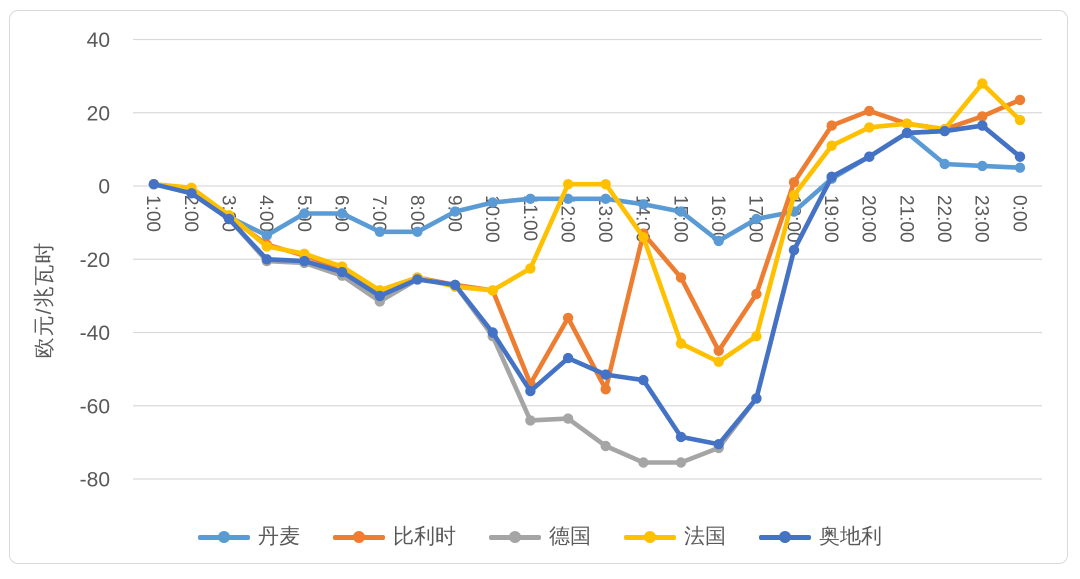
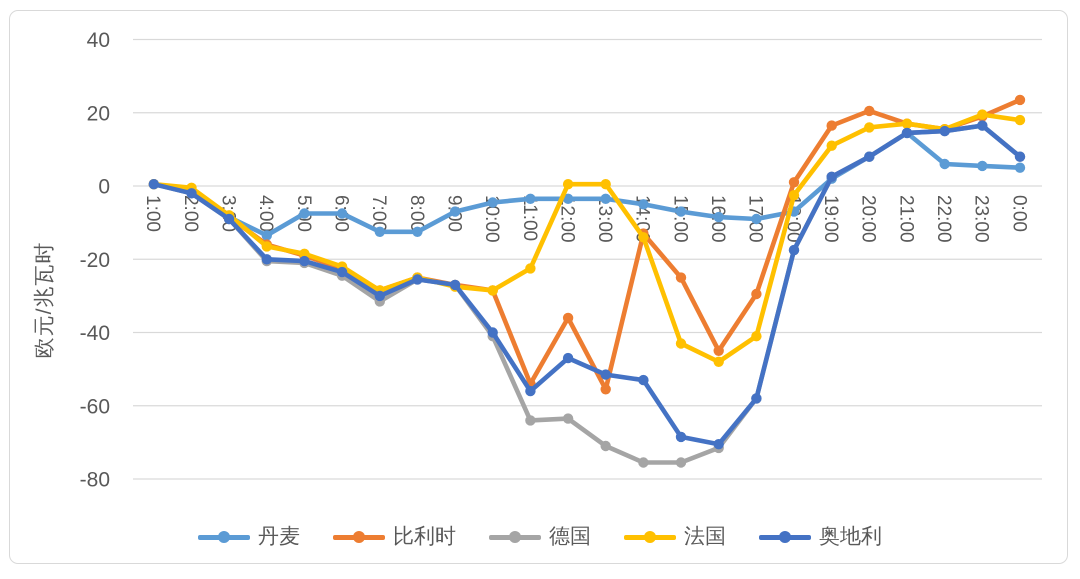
丹麦/16:00: -15 -> -8
法国/23:00: 28 -> 20
